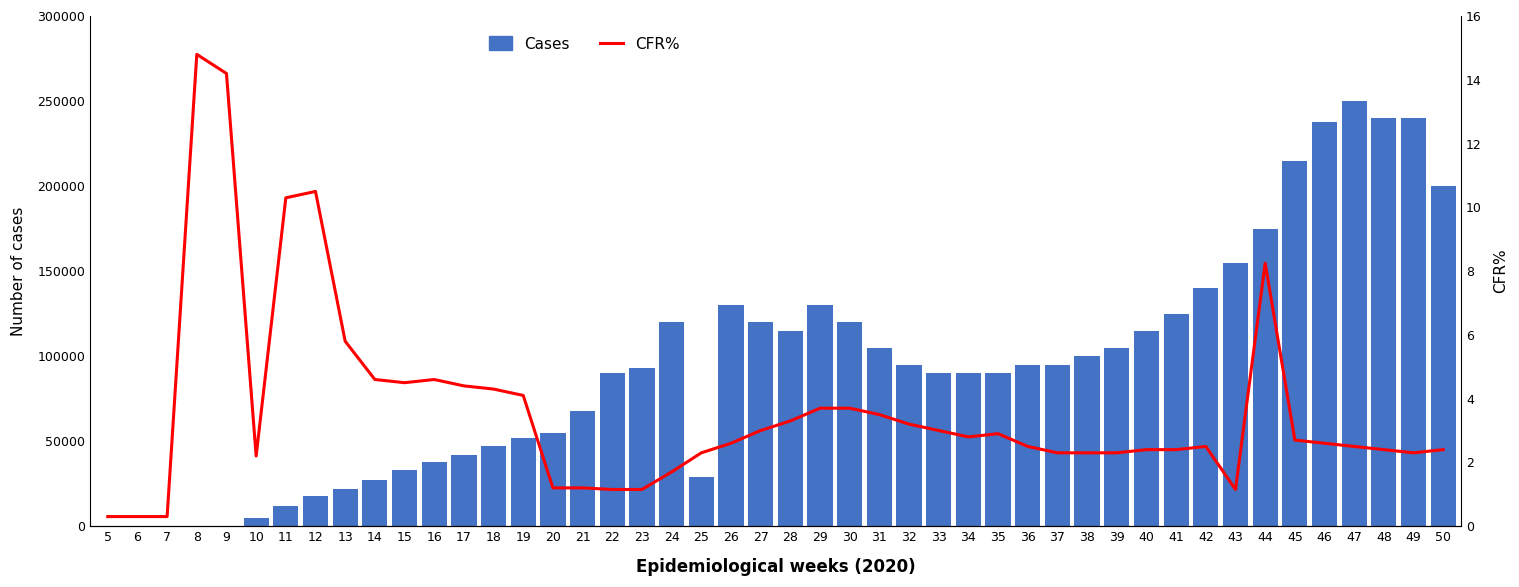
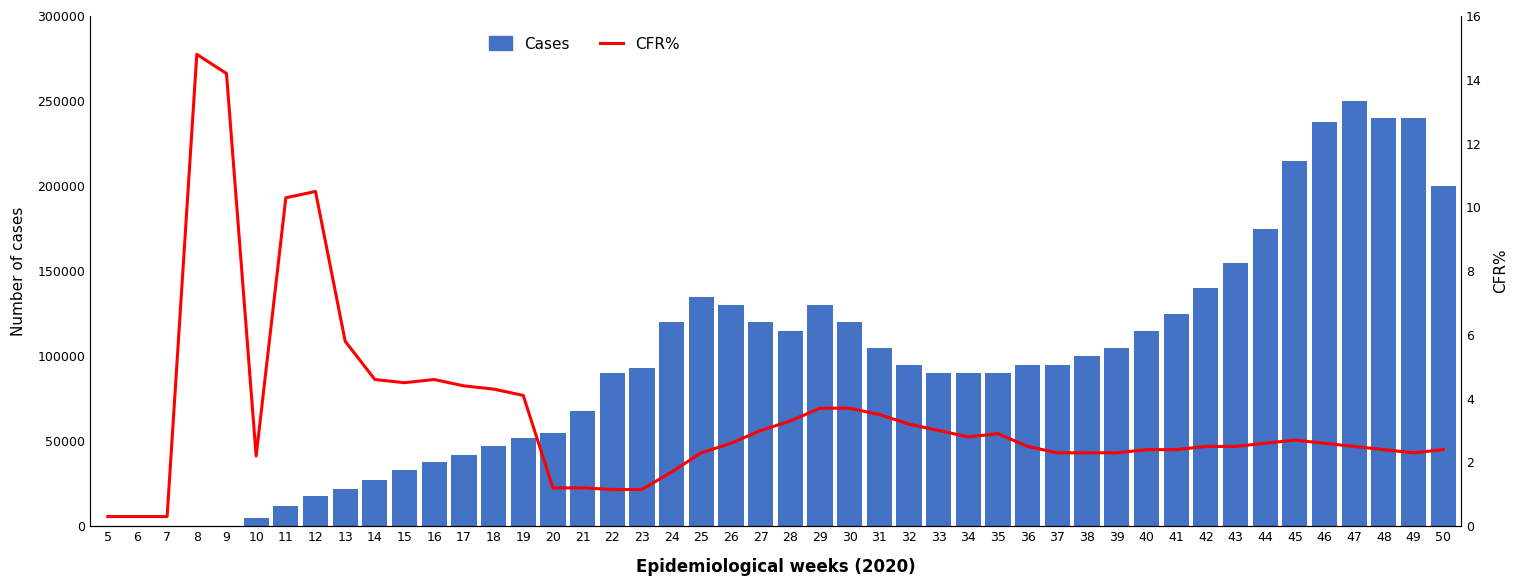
Cases/25: 29000 -> 135000
CFR%/43: 1.15 -> 2.50
CFR%/44: 8.25 -> 2.60
